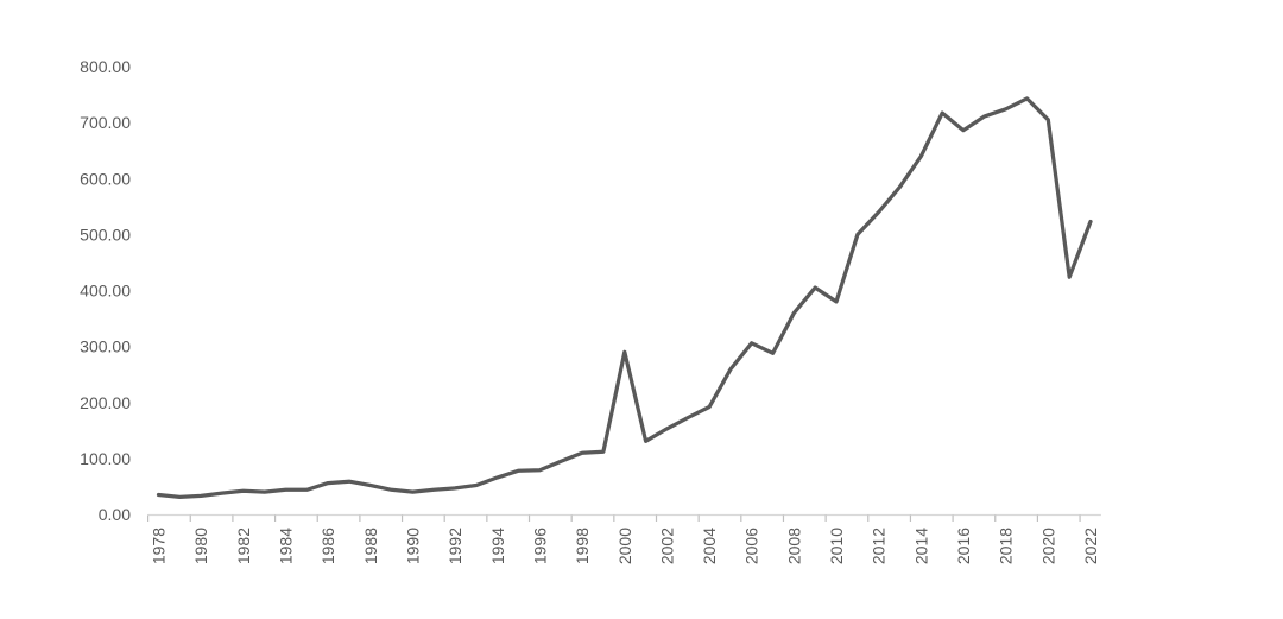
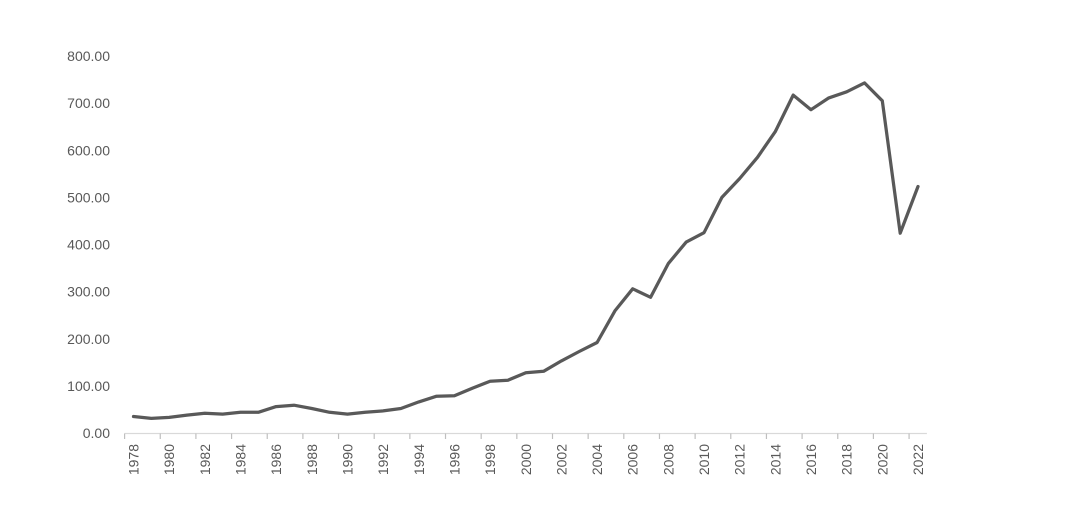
2000: 290 -> 130
2010: 380 -> 420
